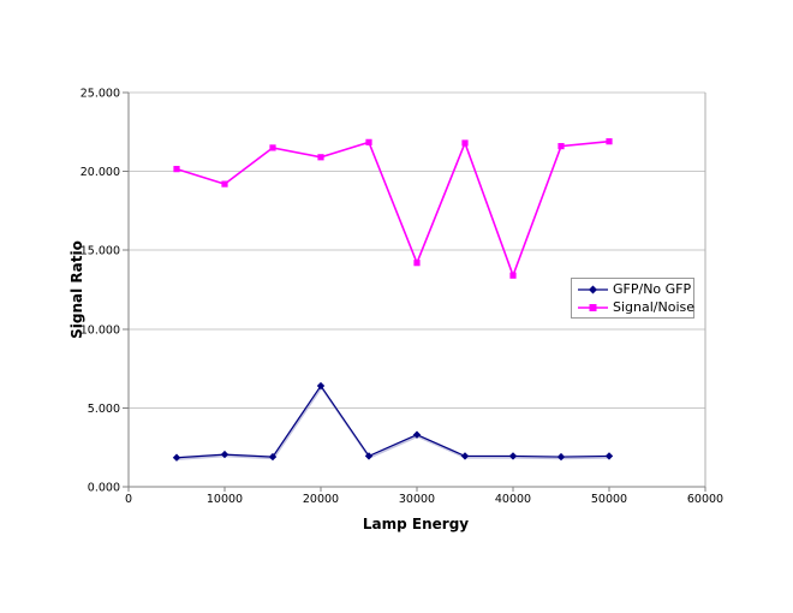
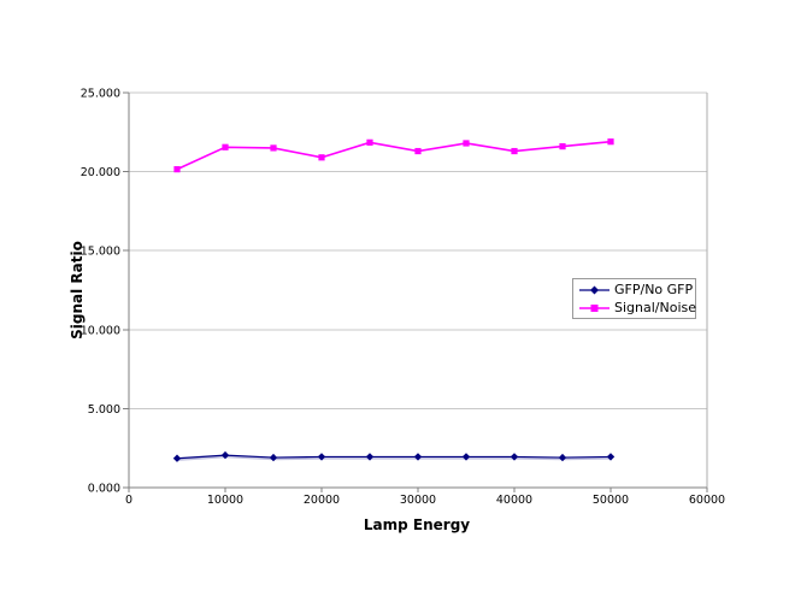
Signal/Noise/10000: 19.2 -> 21.6
GFP/No GFP/20000: 6.4 -> 1.9
GFP/No GFP/30000: 3.3 -> 1.9
Signal/Noise/30000: 14.2 -> 21.3
Signal/Noise/40000: 13.4 -> 21.3
